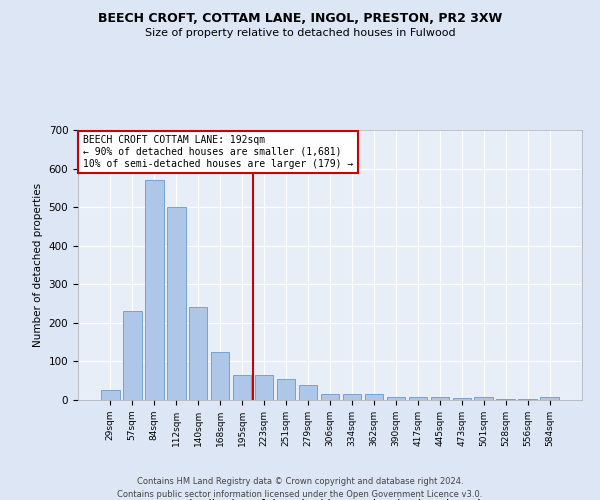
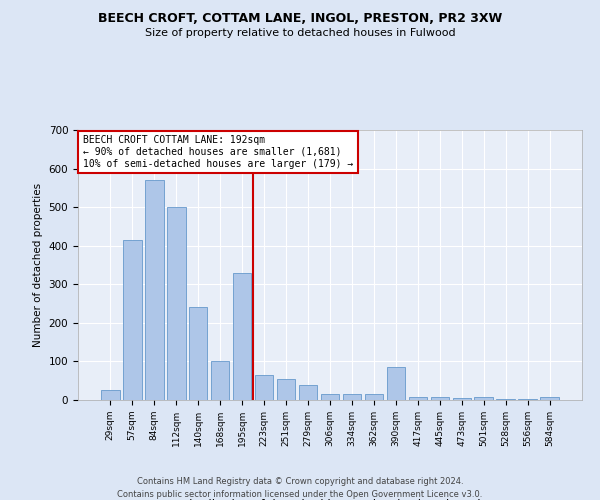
57sqm: 230 -> 415
168sqm: 125 -> 100
195sqm: 65 -> 330
390sqm: 8 -> 85
